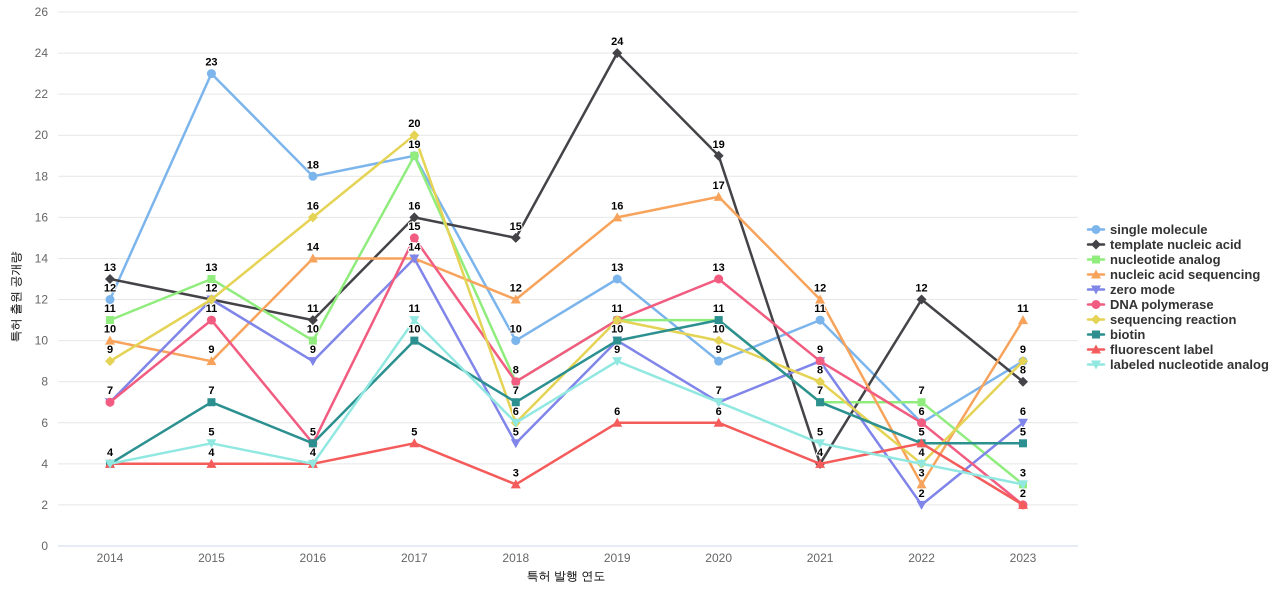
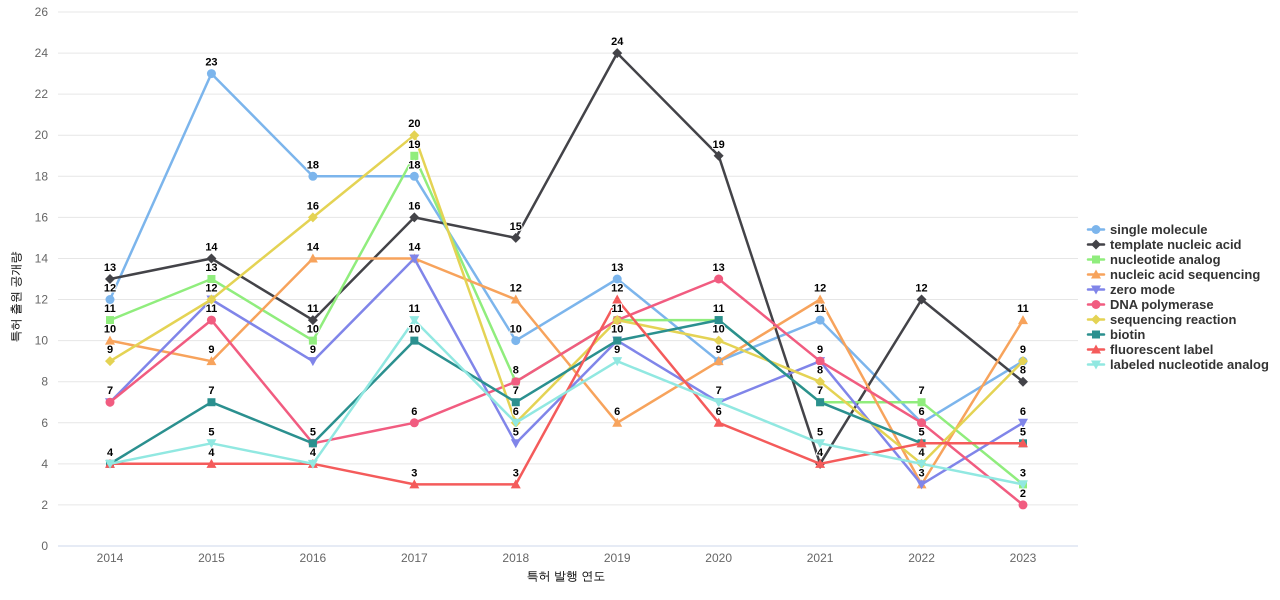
template nucleic acid/2015: 12 -> 14
single molecule/2017: 19 -> 18
DNA polymerase/2017: 15 -> 6
fluorescent label/2017: 5 -> 3
nucleic acid sequencing/2019: 16 -> 6
fluorescent label/2019: 6 -> 12
nucleic acid sequencing/2020: 17 -> 9
zero mode/2022: 2 -> 3
fluorescent label/2023: 2 -> 5
